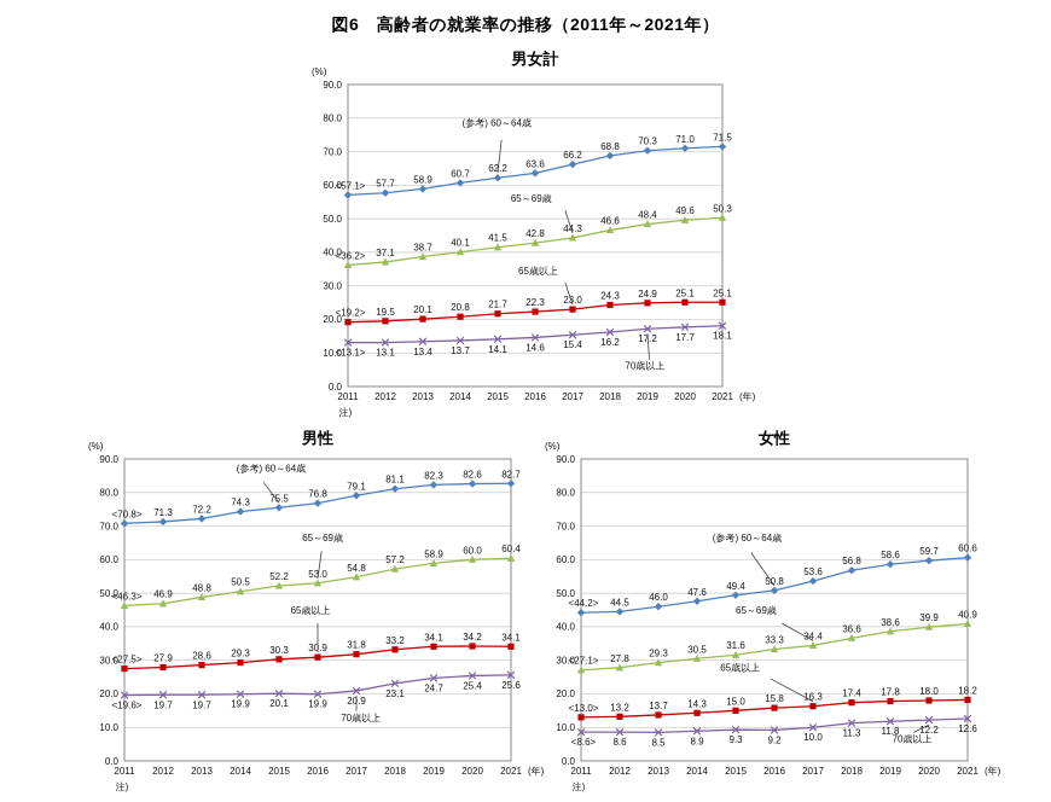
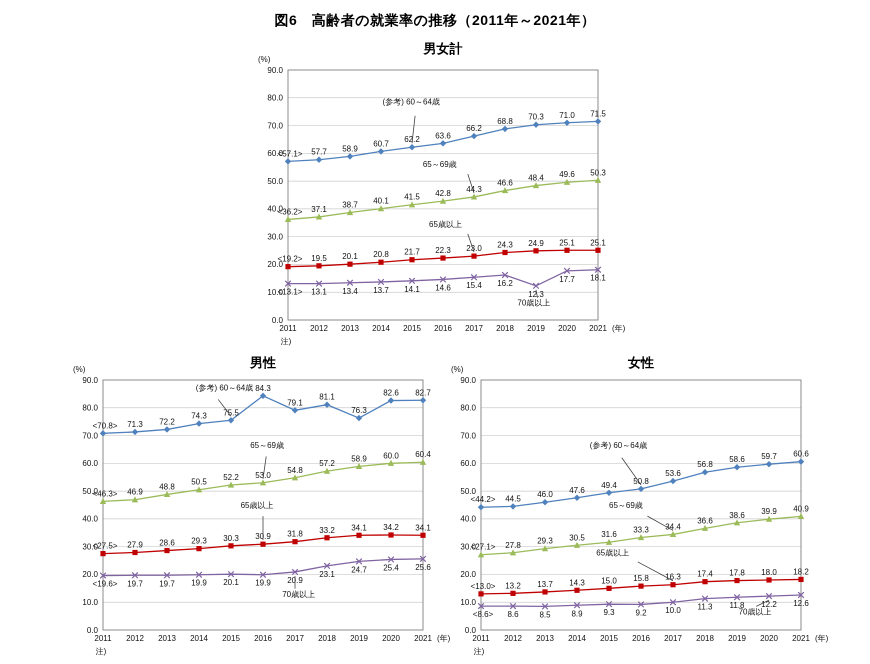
男女計/70歳以上/2019: 17.2 -> 12.3
男性/(参考) 60～64歳/2016: 76.8 -> 84.3
男性/(参考) 60～64歳/2019: 82.3 -> 76.3
